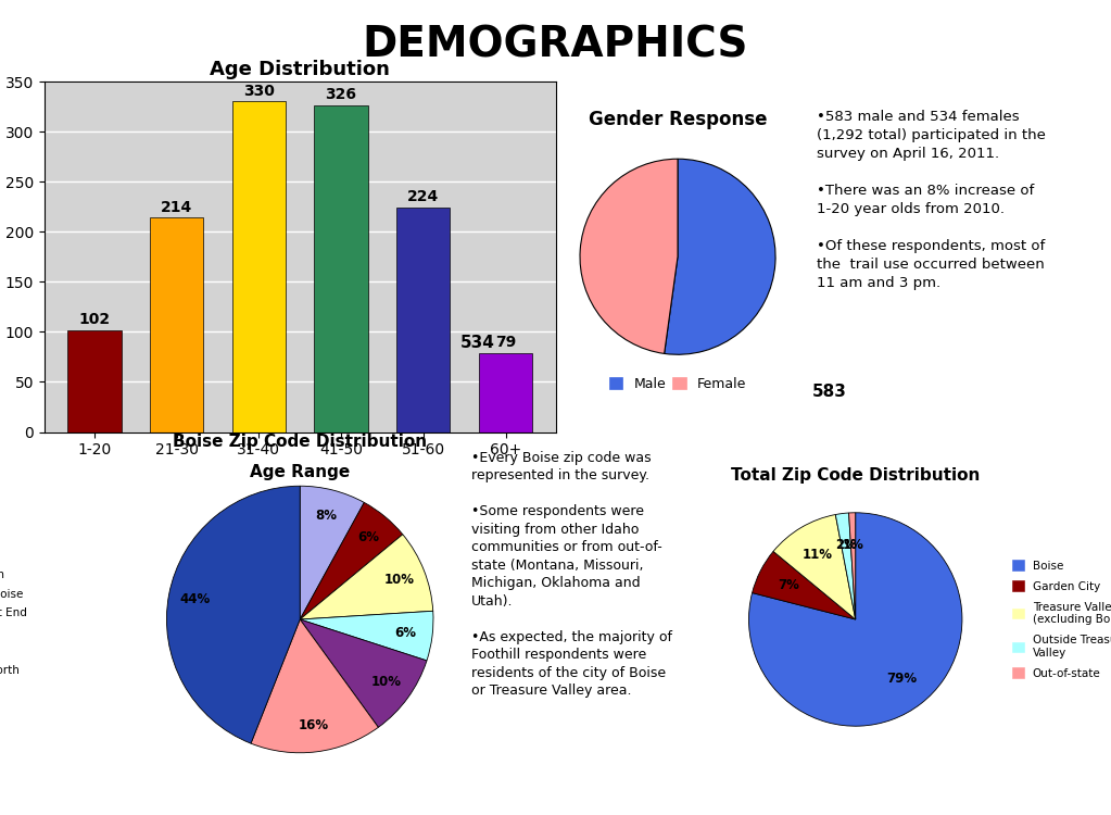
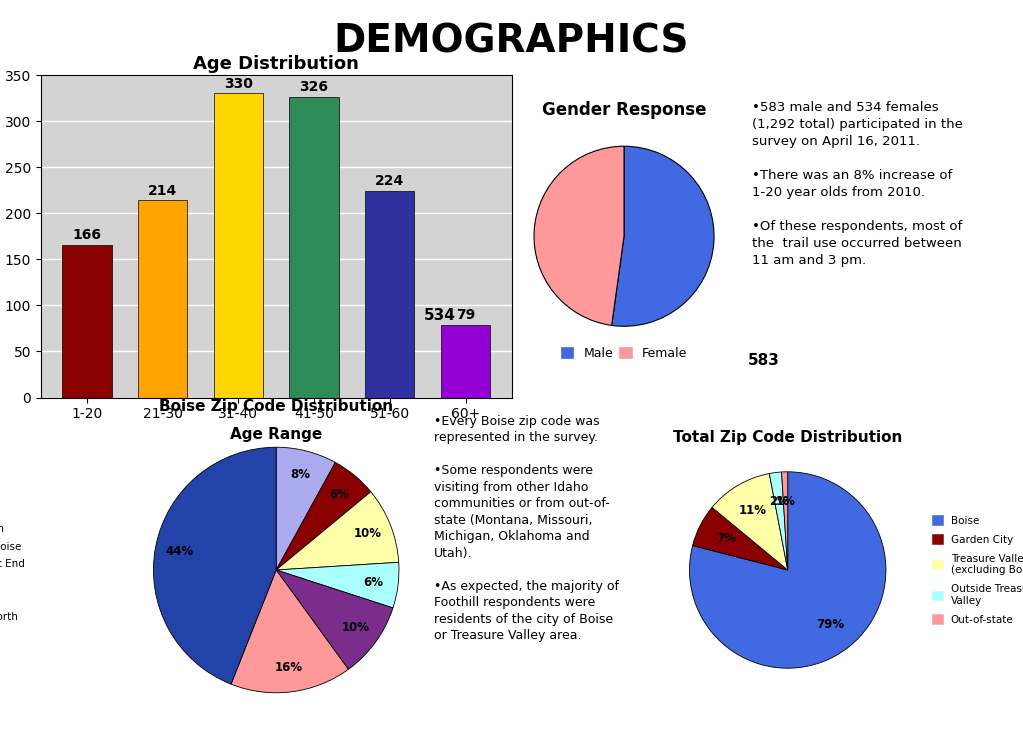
1-20: 102 -> 166
